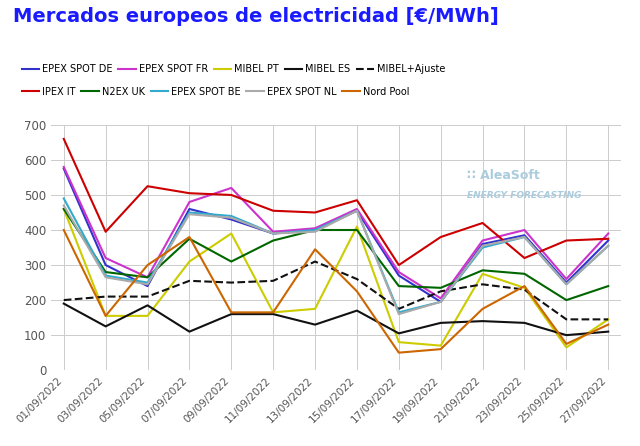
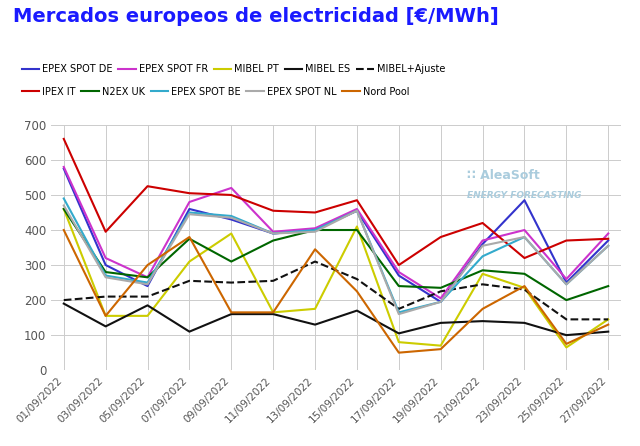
EPEX SPOT BE/21/09/2022: 350 -> 325
EPEX SPOT DE/23/09/2022: 385 -> 485
